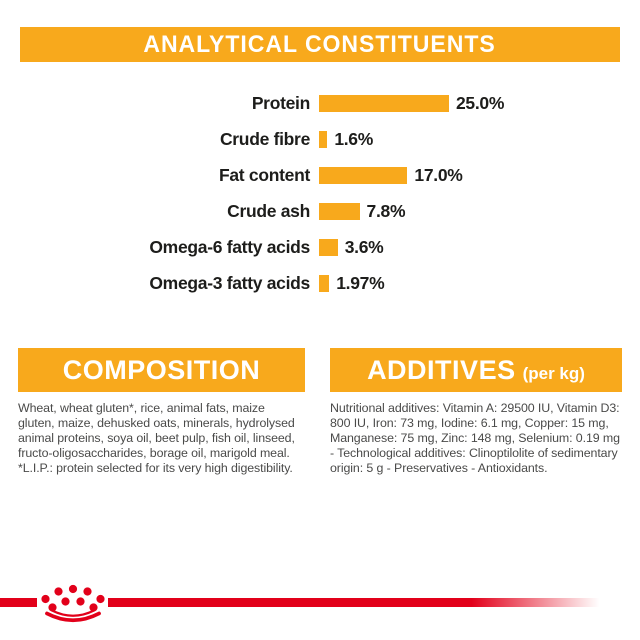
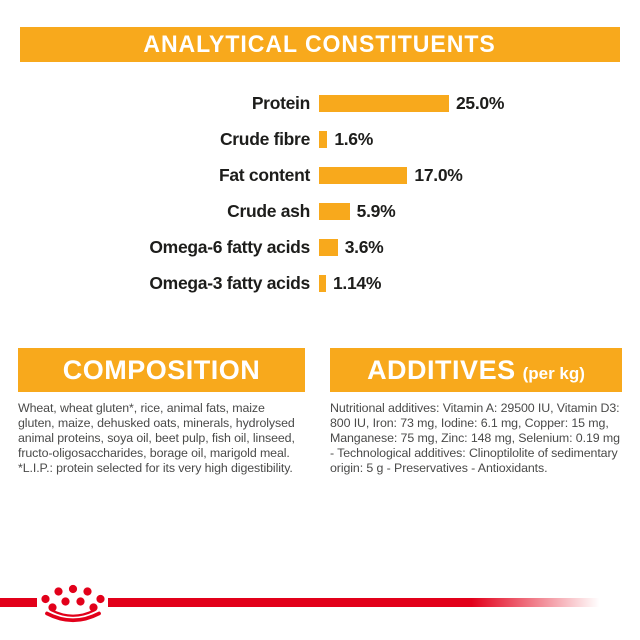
Crude ash: 7.8% -> 5.9%
Omega-3 fatty acids: 1.97% -> 1.14%
